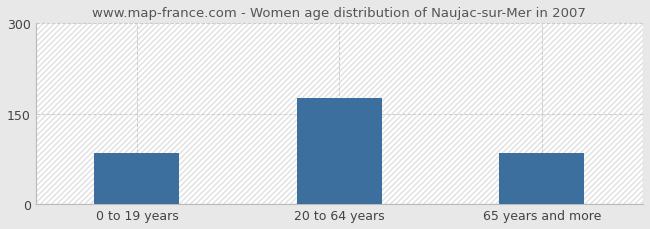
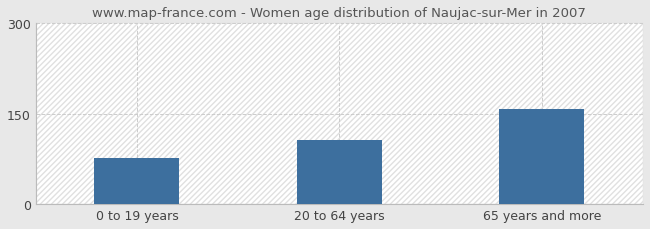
0 to 19 years: 85 -> 76
20 to 64 years: 175 -> 106
65 years and more: 84 -> 158
